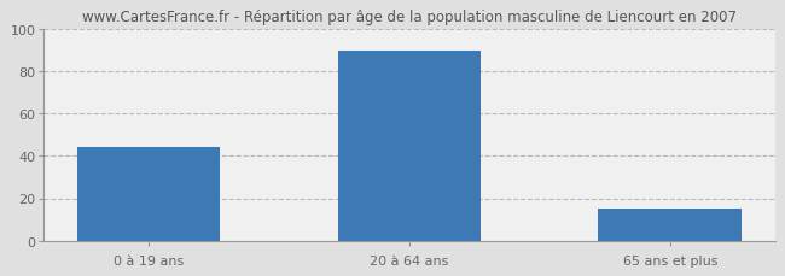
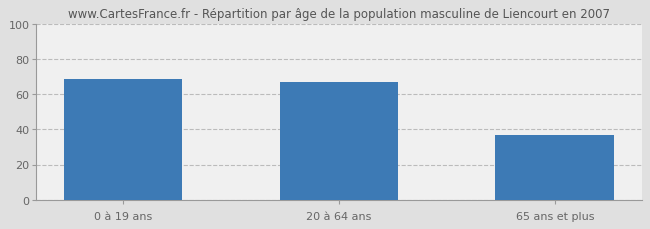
0 à 19 ans: 44 -> 69
20 à 64 ans: 90 -> 67
65 ans et plus: 15 -> 37
